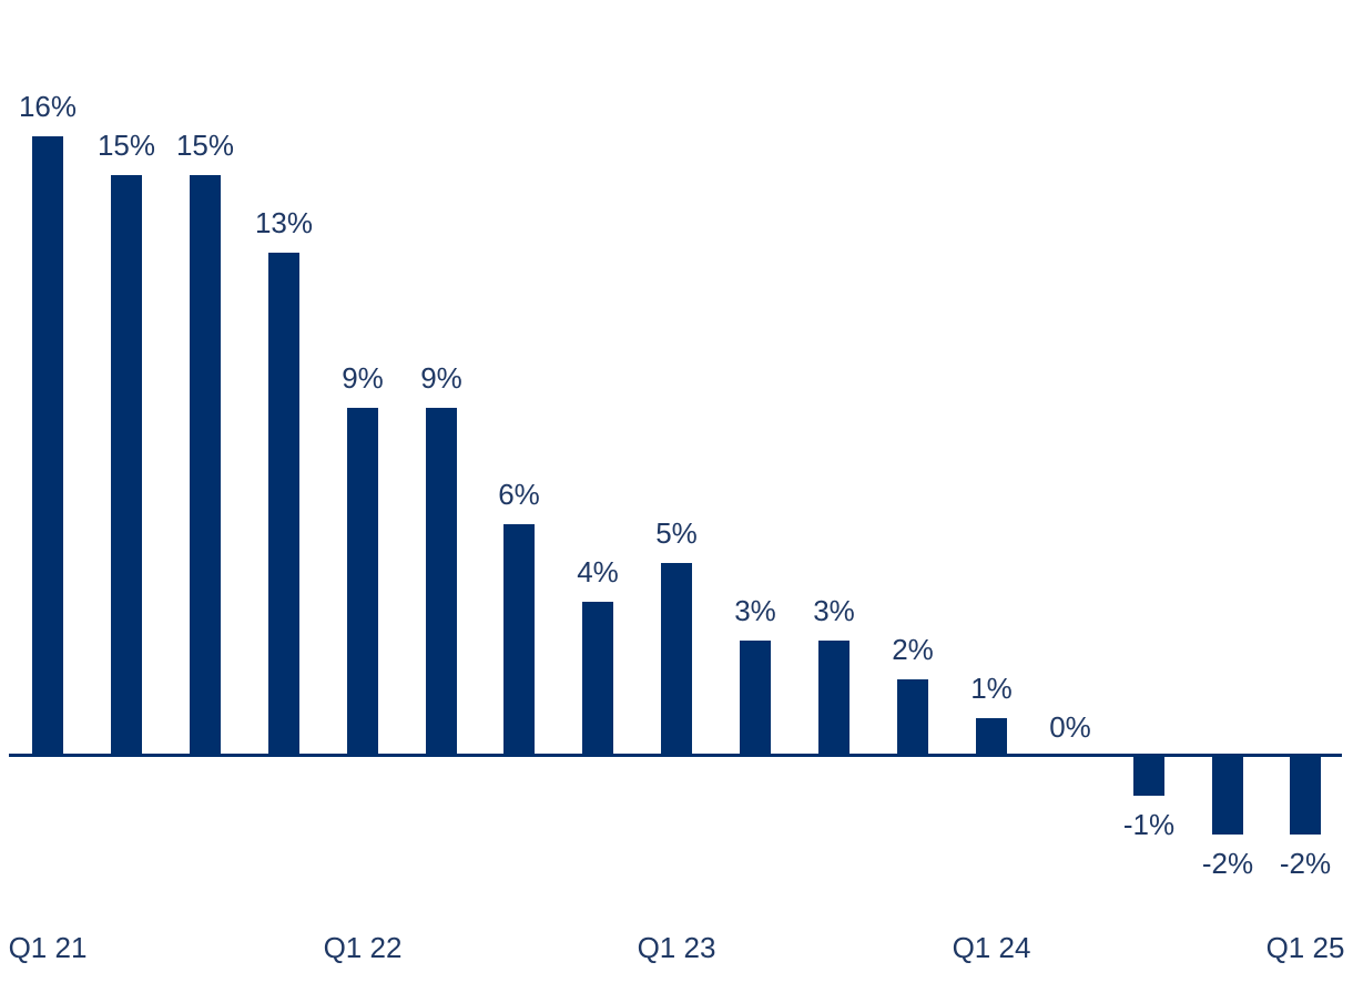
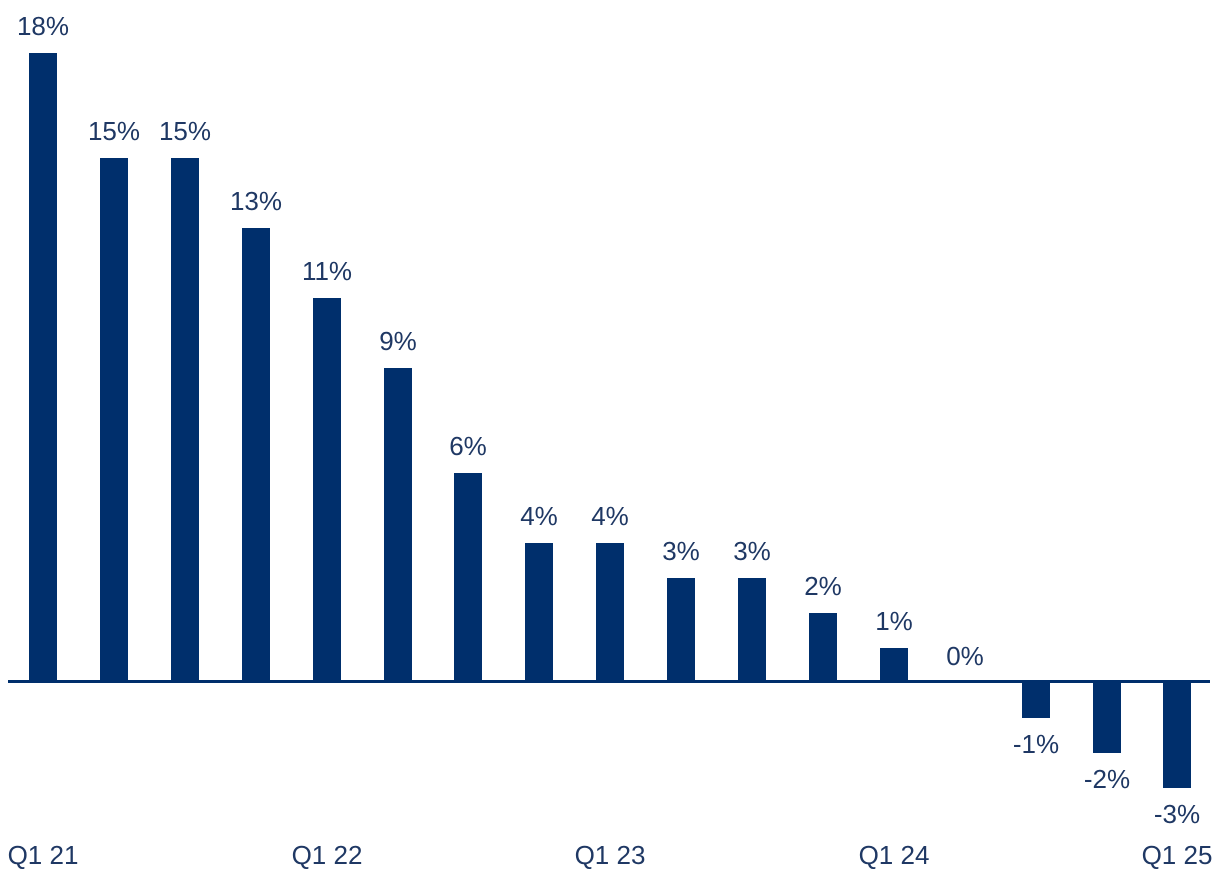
Q1 21: 16% -> 18%
Q1 22: 9% -> 11%
Q1 23: 5% -> 4%
Q1 25: -2% -> -3%
